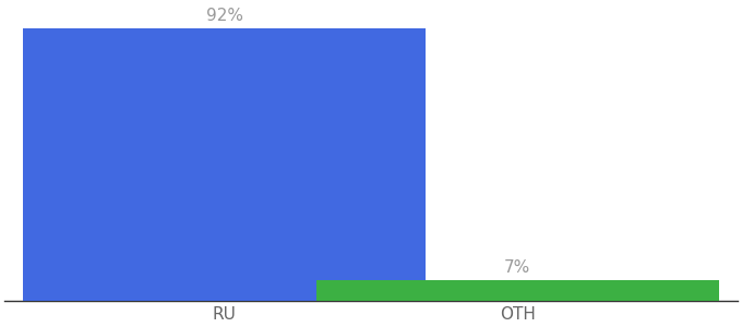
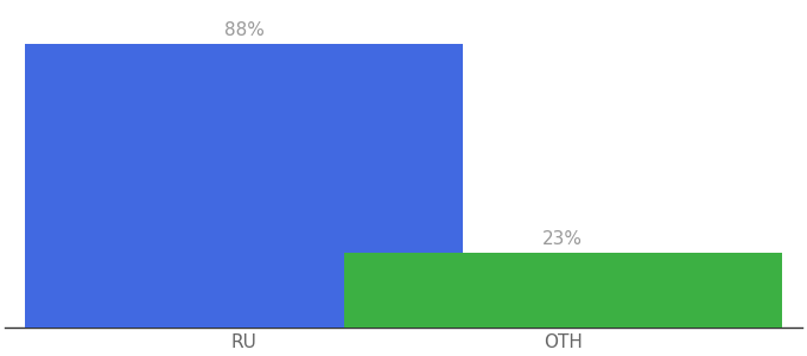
RU: 92% -> 88%
OTH: 7% -> 23%
